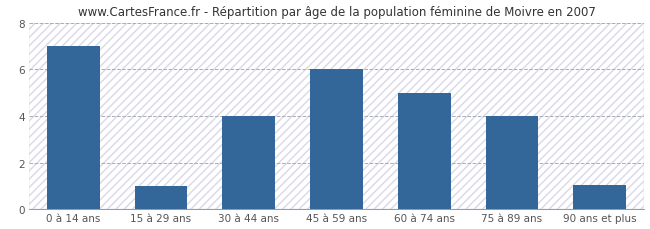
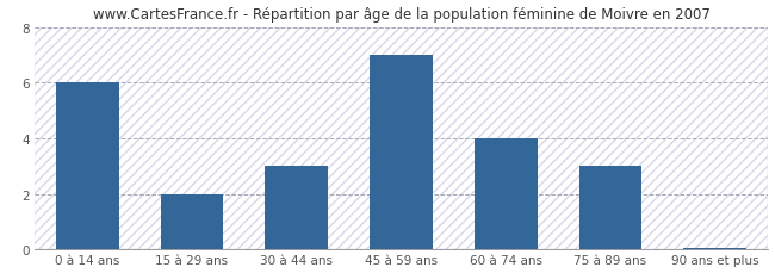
0 à 14 ans: 7.00 -> 6.00
15 à 29 ans: 1.00 -> 2.00
30 à 44 ans: 4.00 -> 3.00
45 à 59 ans: 6.00 -> 7.00
60 à 74 ans: 5.00 -> 4.00
75 à 89 ans: 4.00 -> 3.00
90 ans et plus: 1.05 -> 0.07
